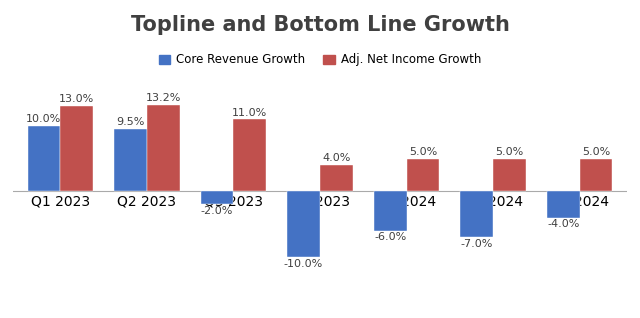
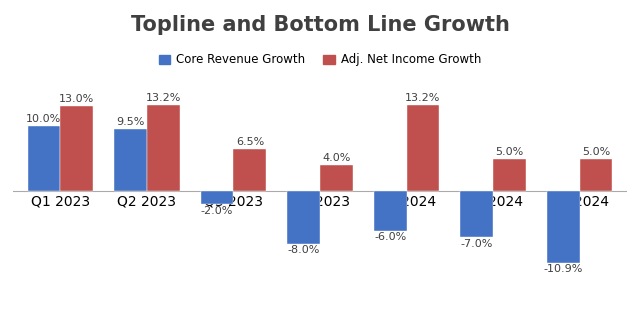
Adj. Net Income Growth/Q3 2023: 11.0% -> 6.5%
Core Revenue Growth/Q4 2023: -10.0% -> -8.0%
Adj. Net Income Growth/Q1 2024: 5.0% -> 13.2%
Core Revenue Growth/Q3 2024: -4.0% -> -10.9%
